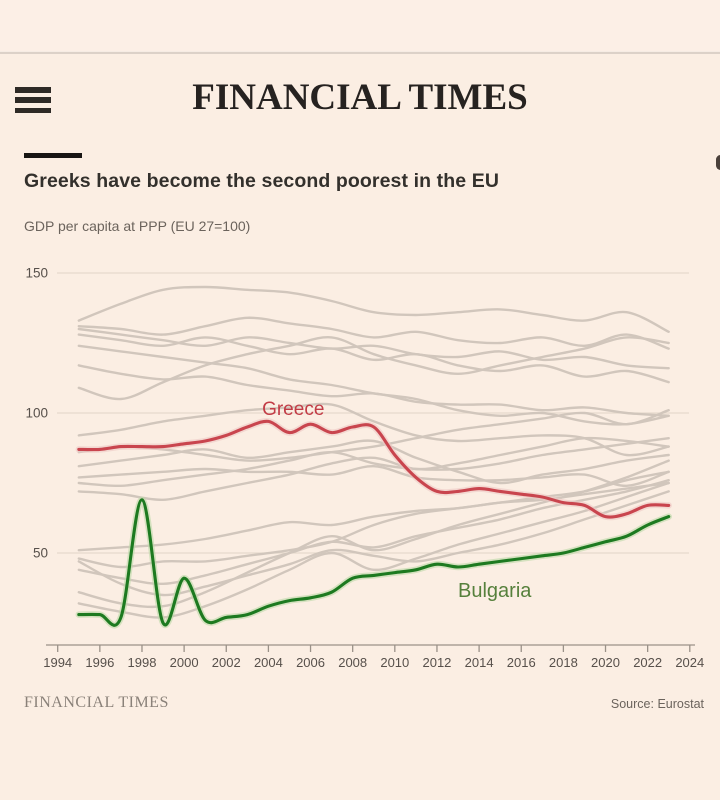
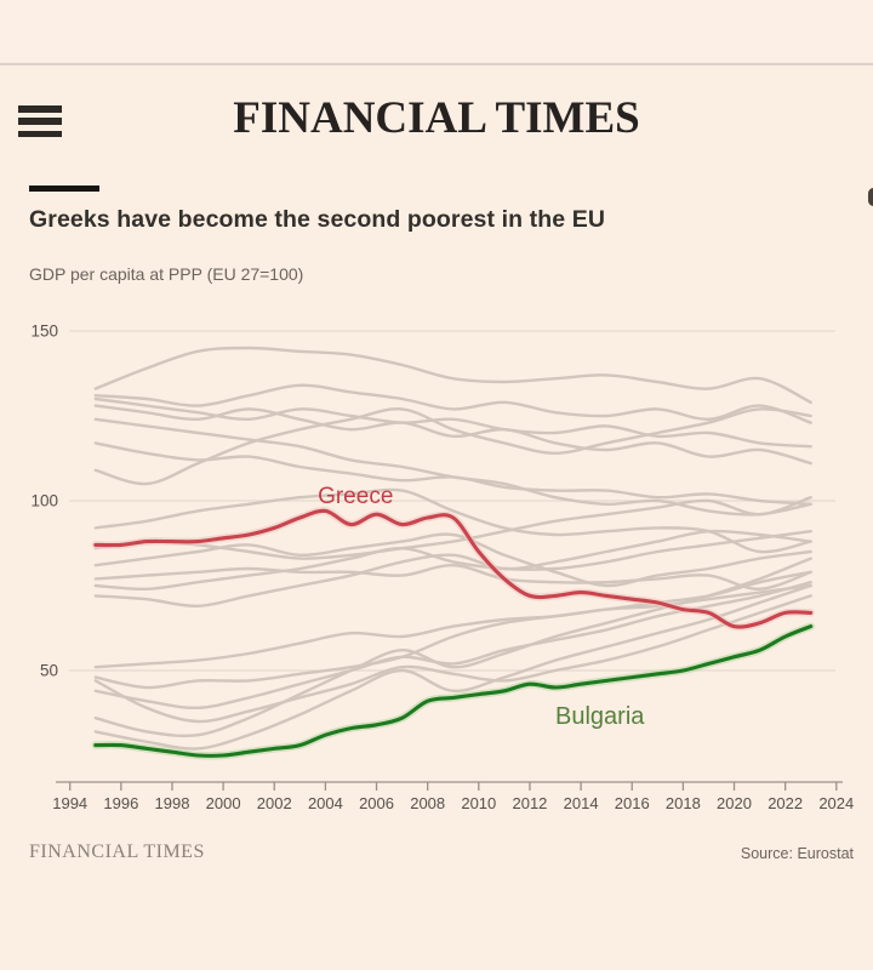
Bulgaria/1998: 69 -> 26
Bulgaria/2000: 41 -> 25
